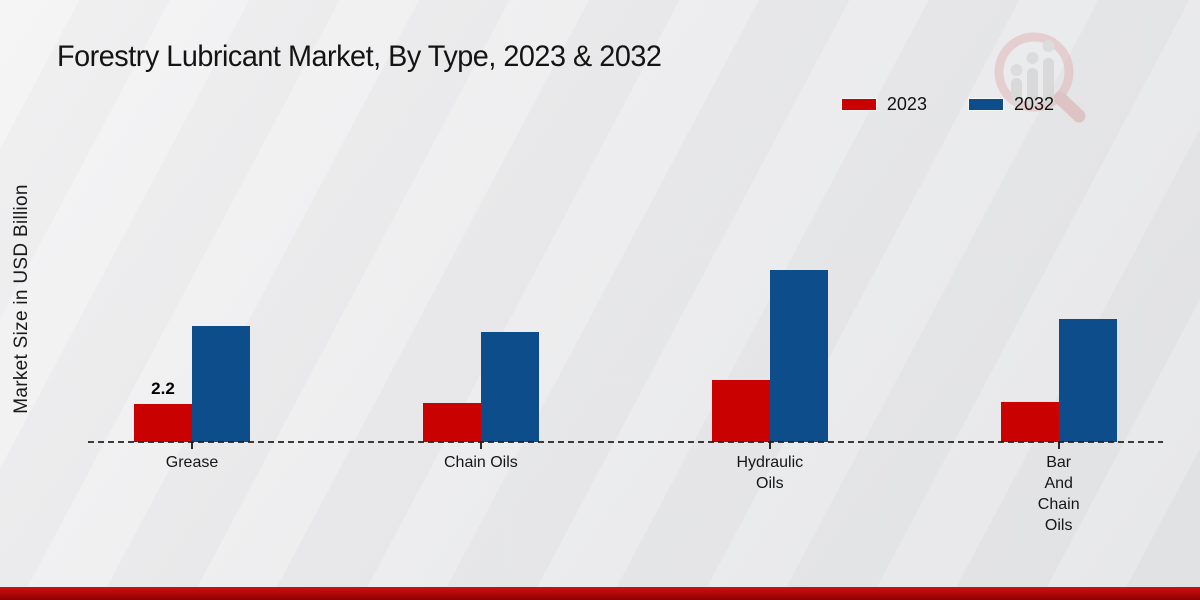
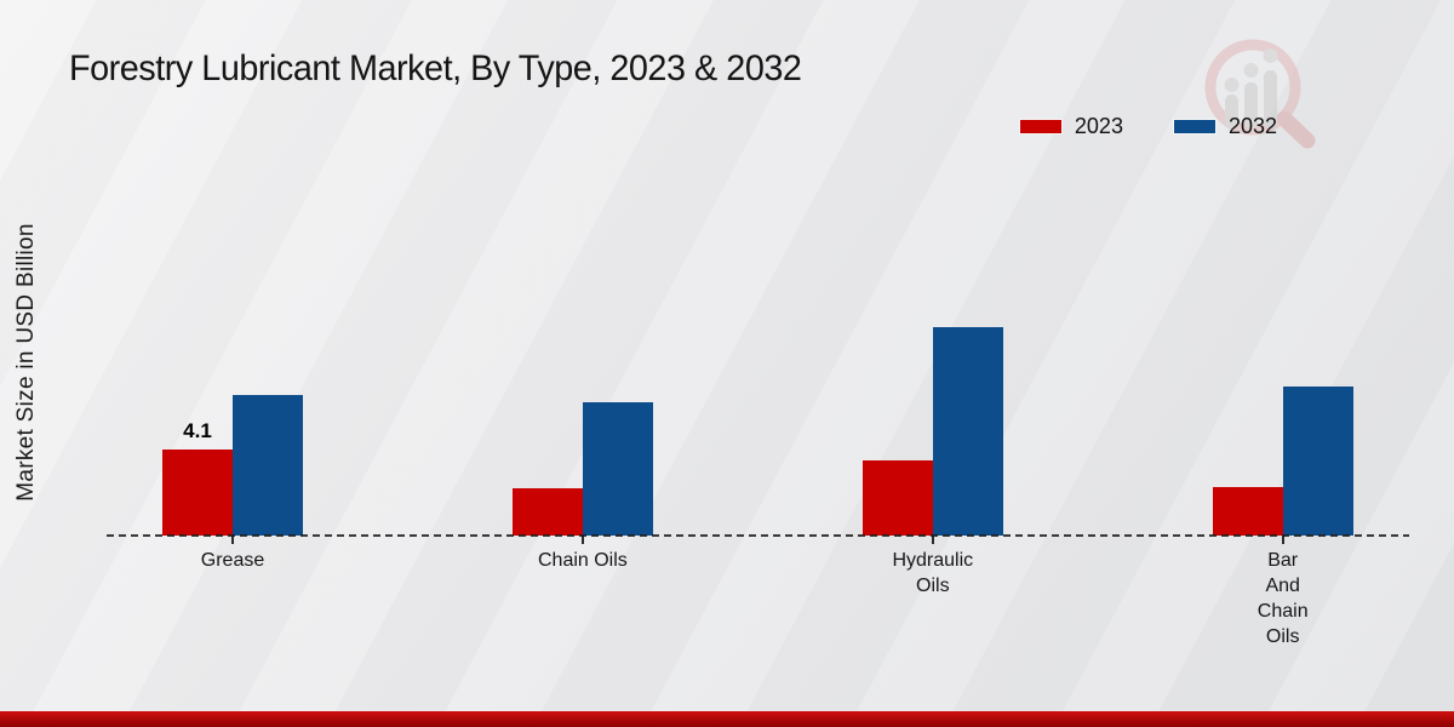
2023/Grease: 2.2 -> 4.1
